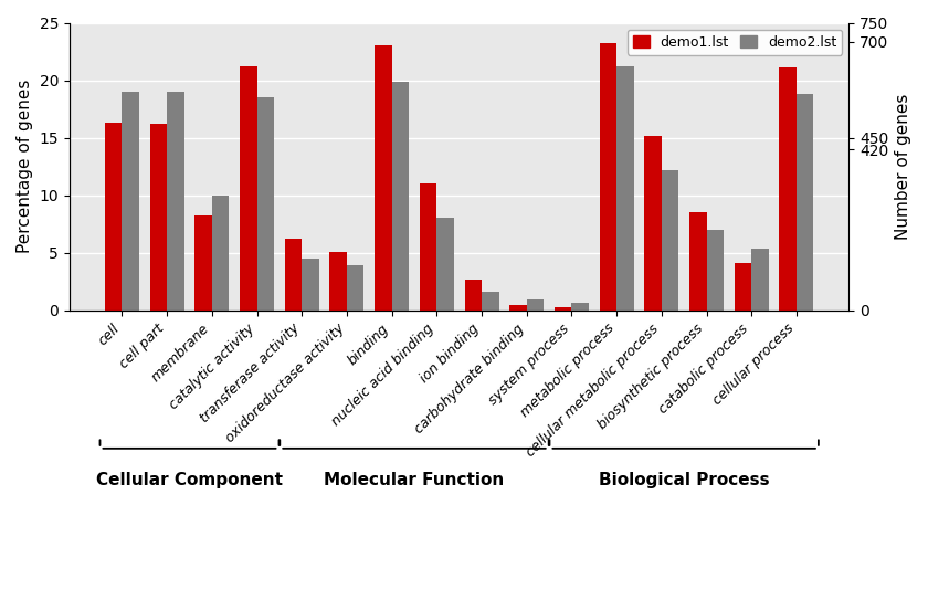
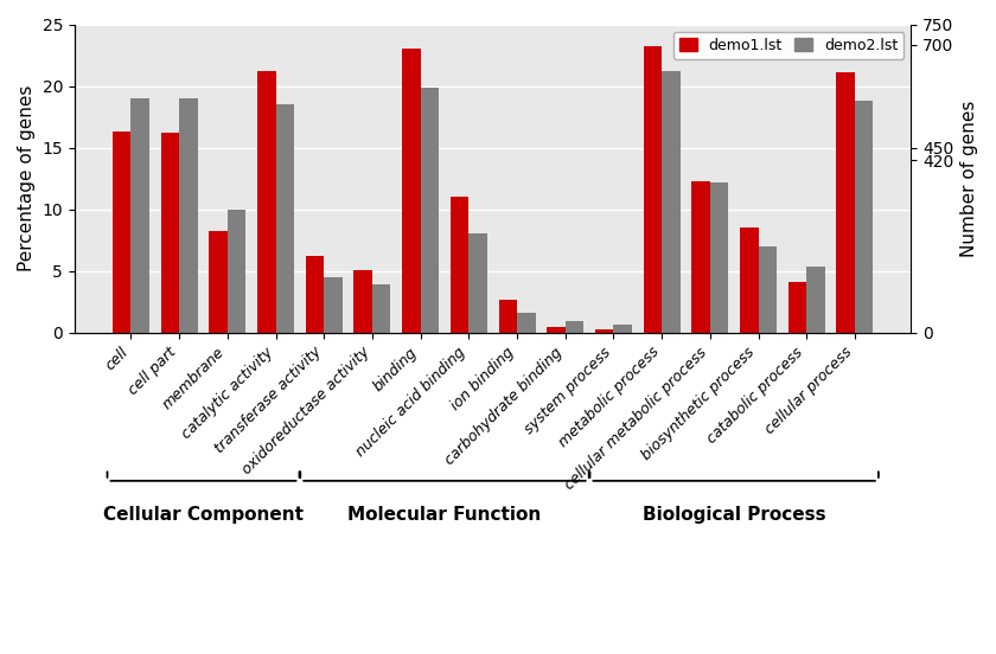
demo1.lst/cellular metabolic process: 15.2 -> 12.3
